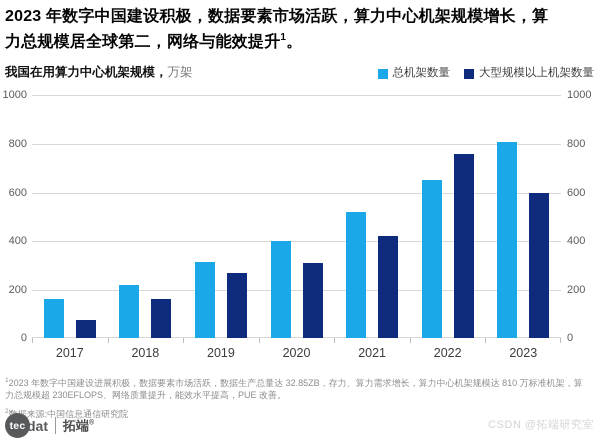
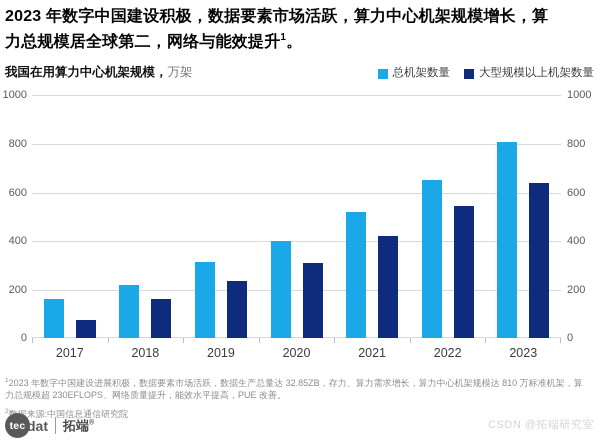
大型规模以上机架数量/2019: 270 -> 240
大型规模以上机架数量/2022: 760 -> 540
大型规模以上机架数量/2023: 600 -> 640
